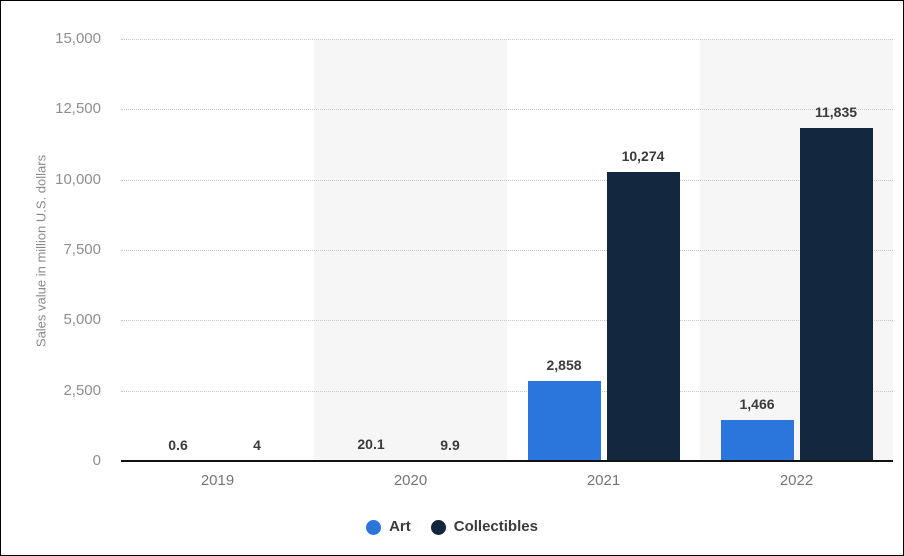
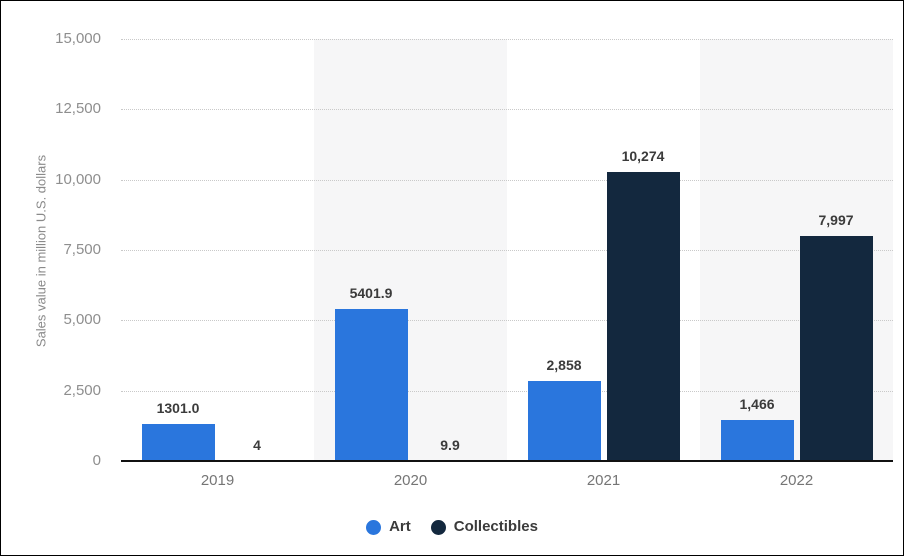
Art/2019: 0.6 -> 1301.0
Art/2020: 20.1 -> 5401.9
Collectibles/2022: 11,835 -> 7,997
